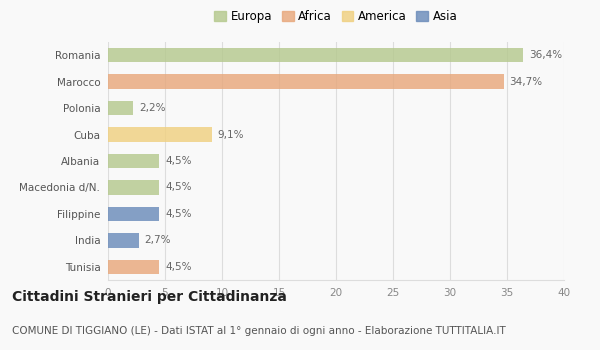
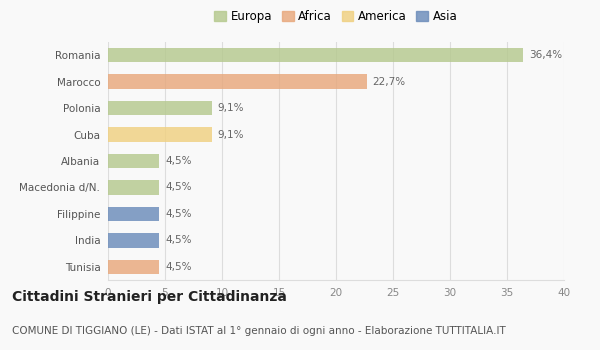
Marocco: 34,7% -> 22,7%
Polonia: 2,2% -> 9,1%
India: 2,7% -> 4,5%
